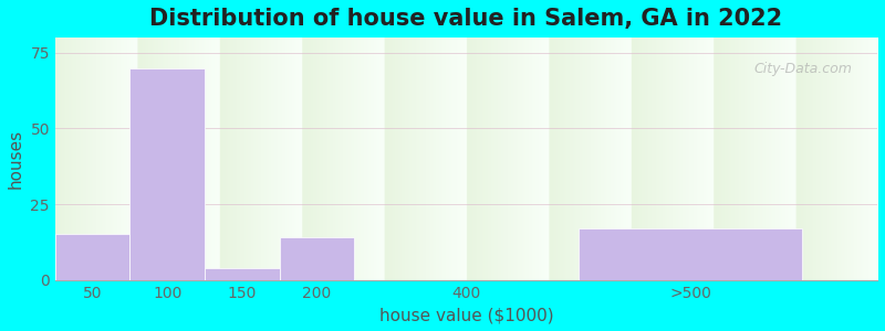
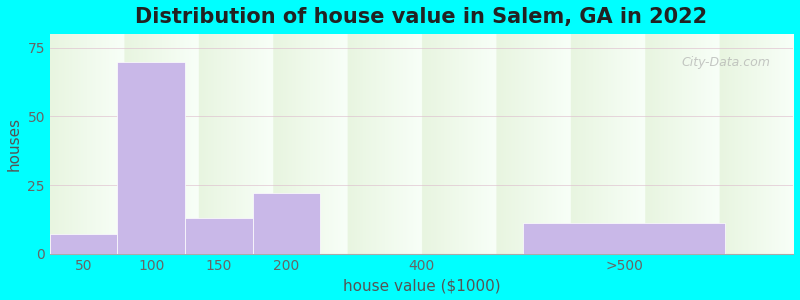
50: 15 -> 7
150: 4 -> 13
200: 14 -> 22
>500: 17 -> 11
